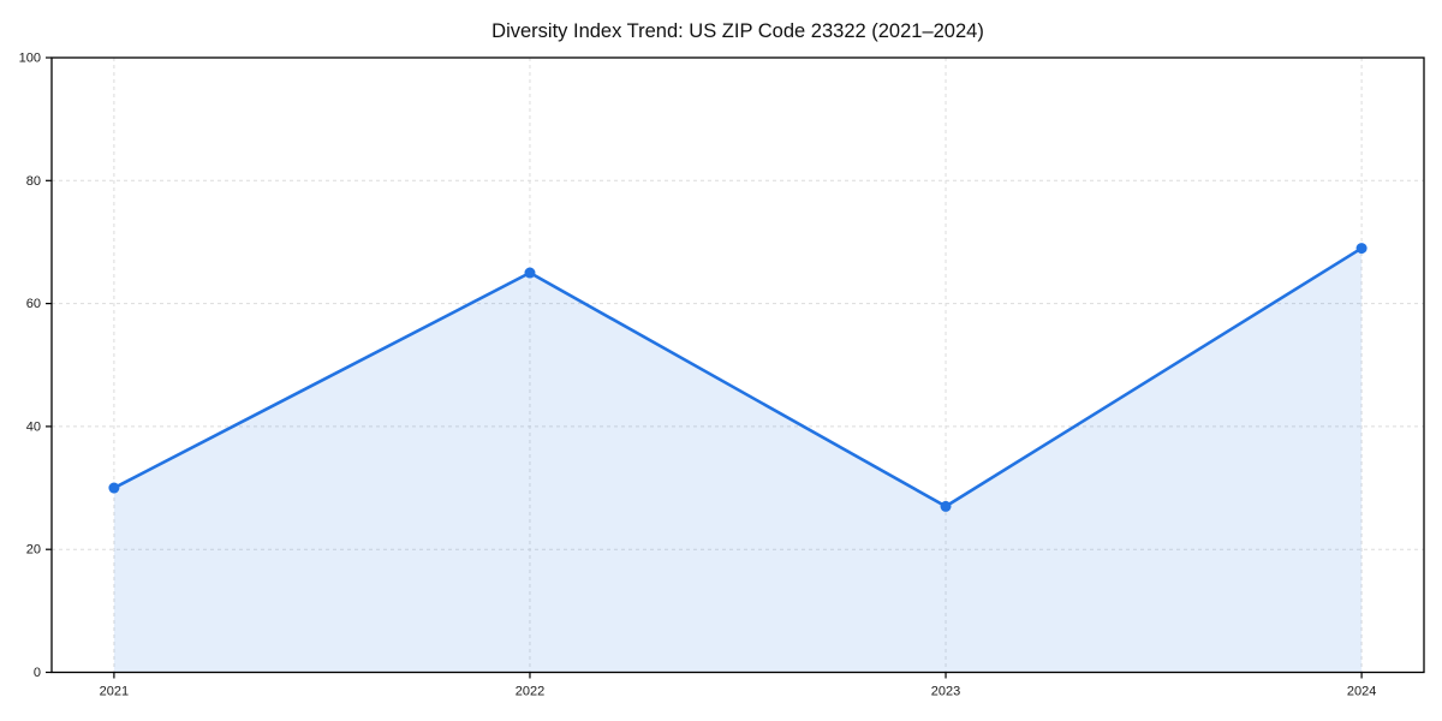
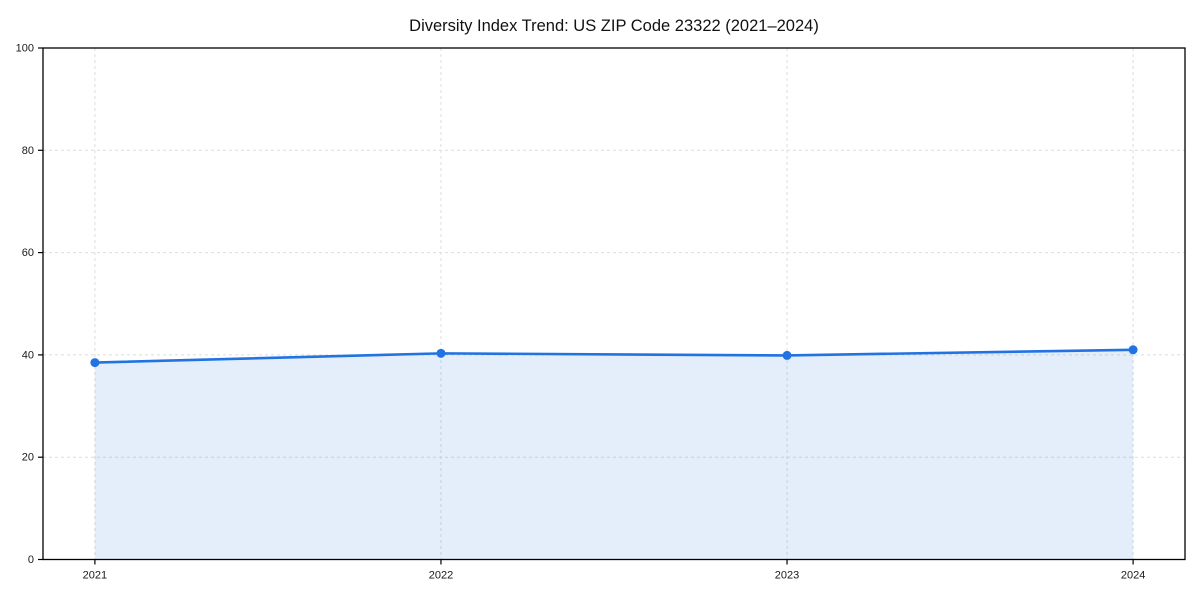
2021: 30 -> 38
2022: 65 -> 40
2023: 27 -> 40
2024: 69 -> 41
